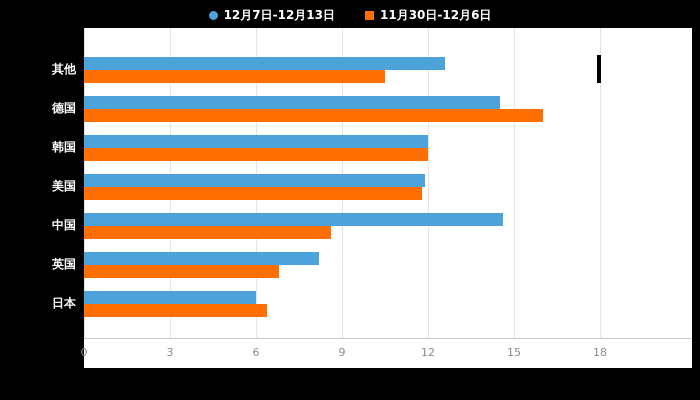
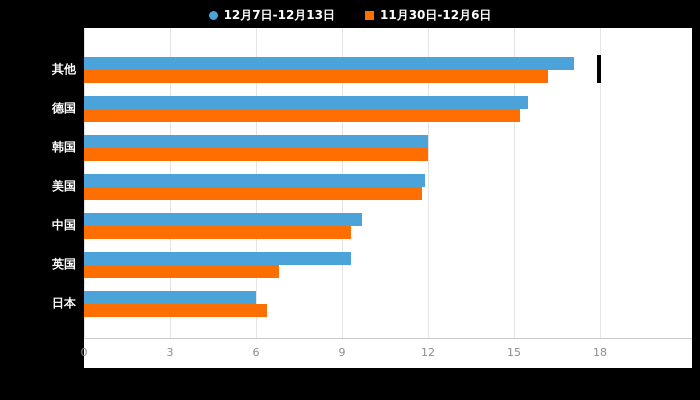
12月7日-12月13日/其他: 12.6 -> 17.1
11月30日-12月6日/其他: 10.5 -> 16.2
12月7日-12月13日/德国: 14.5 -> 15.5
11月30日-12月6日/德国: 16.0 -> 15.2
12月7日-12月13日/中国: 14.6 -> 9.7
11月30日-12月6日/中国: 8.6 -> 9.3
12月7日-12月13日/英国: 8.2 -> 9.3
